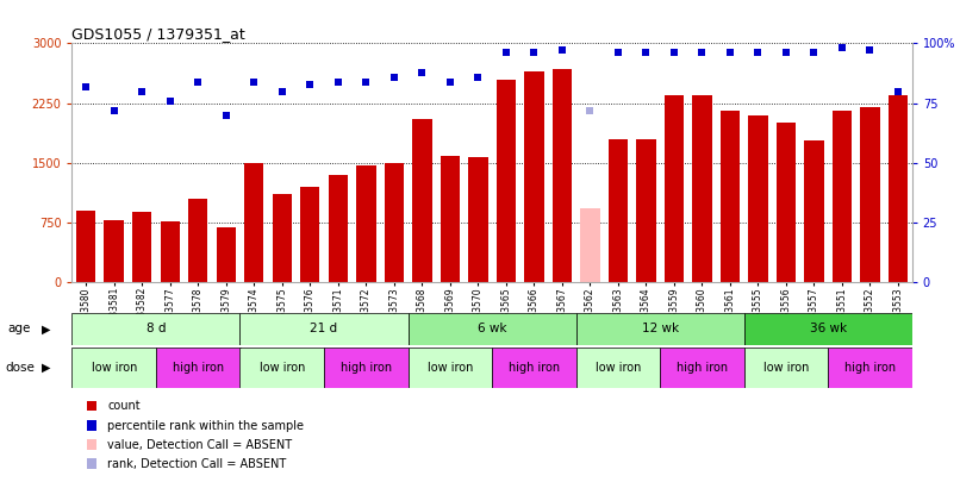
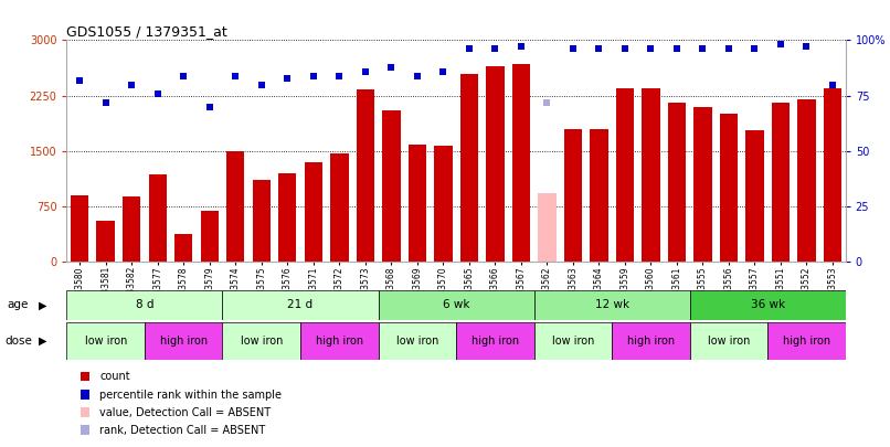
GSM33581: 780 -> 560
GSM33577: 760 -> 1180
GSM33578: 1050 -> 380
GSM33573: 1500 -> 2340
